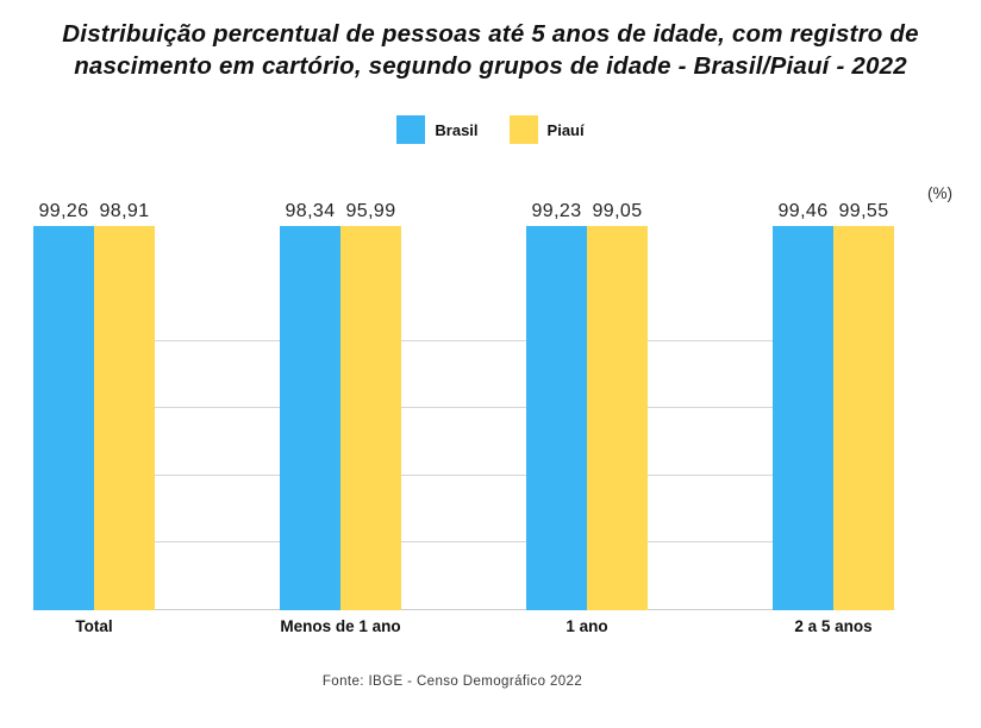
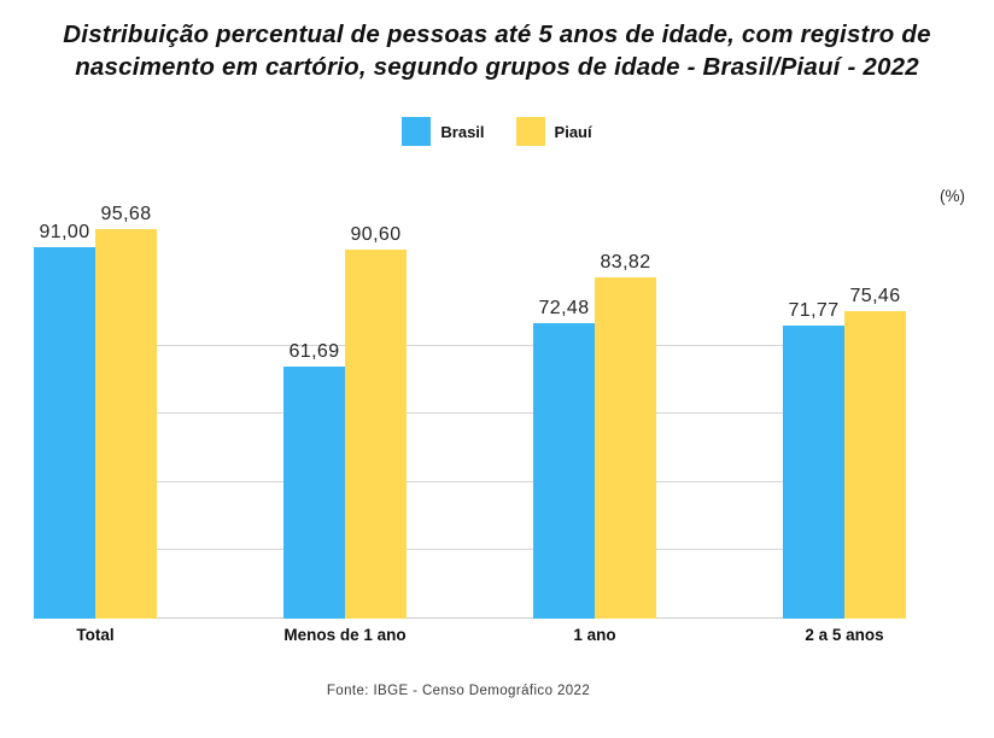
Brasil/Total: 99,26 -> 91,00
Piauí/Total: 98,91 -> 95,68
Brasil/Menos de 1 ano: 98,34 -> 61,69
Piauí/Menos de 1 ano: 95,99 -> 90,60
Brasil/1 ano: 99,23 -> 72,48
Piauí/1 ano: 99,05 -> 83,82
Brasil/2 a 5 anos: 99,46 -> 71,77
Piauí/2 a 5 anos: 99,55 -> 75,46
